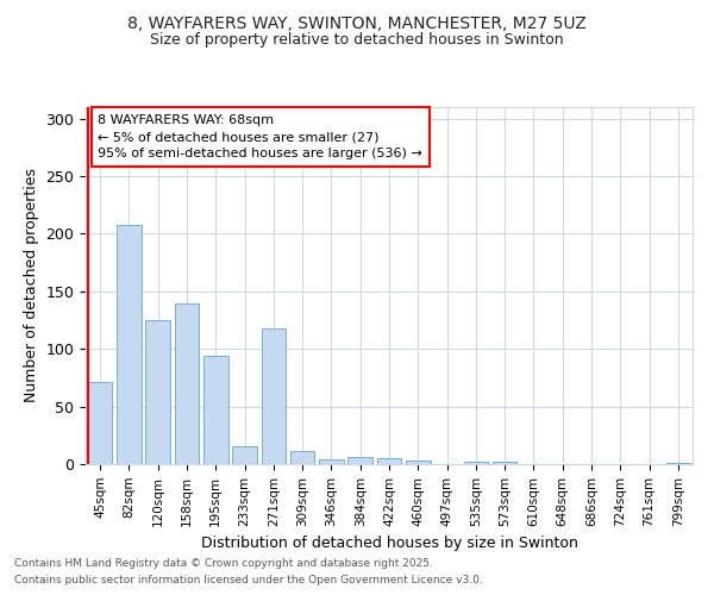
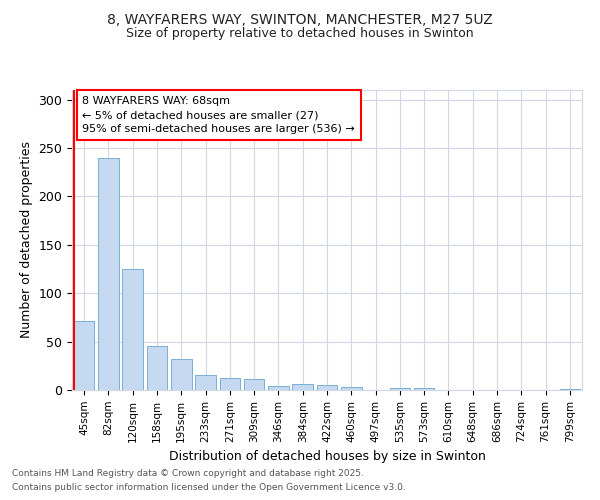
82sqm: 208 -> 240
158sqm: 140 -> 45
195sqm: 94 -> 32
271sqm: 118 -> 12
